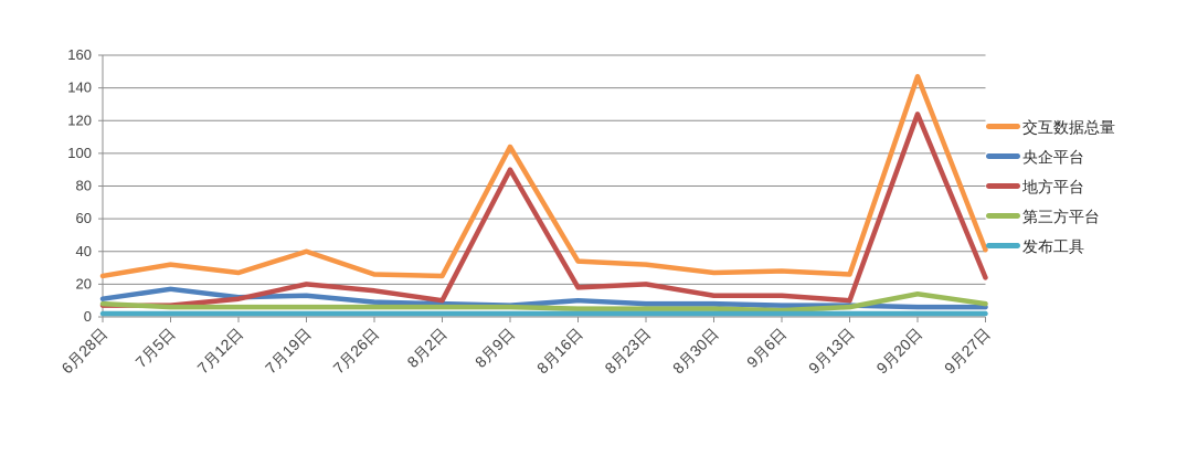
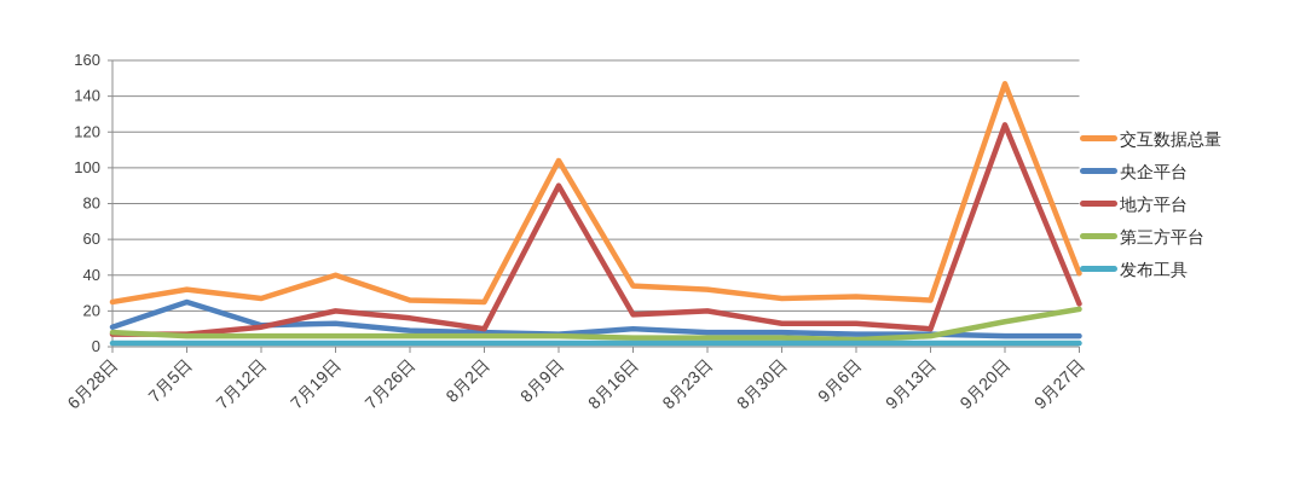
央企平台/7月5日: 17 -> 25
第三方平台/9月27日: 8 -> 21
